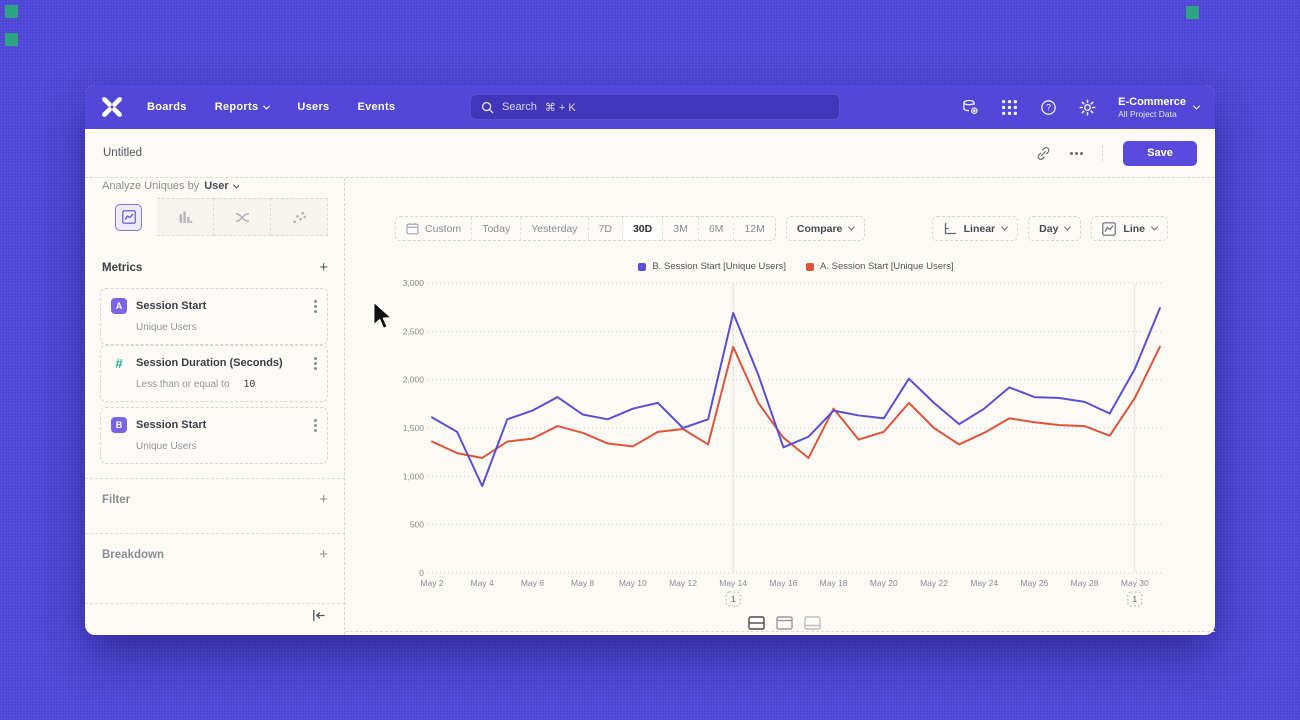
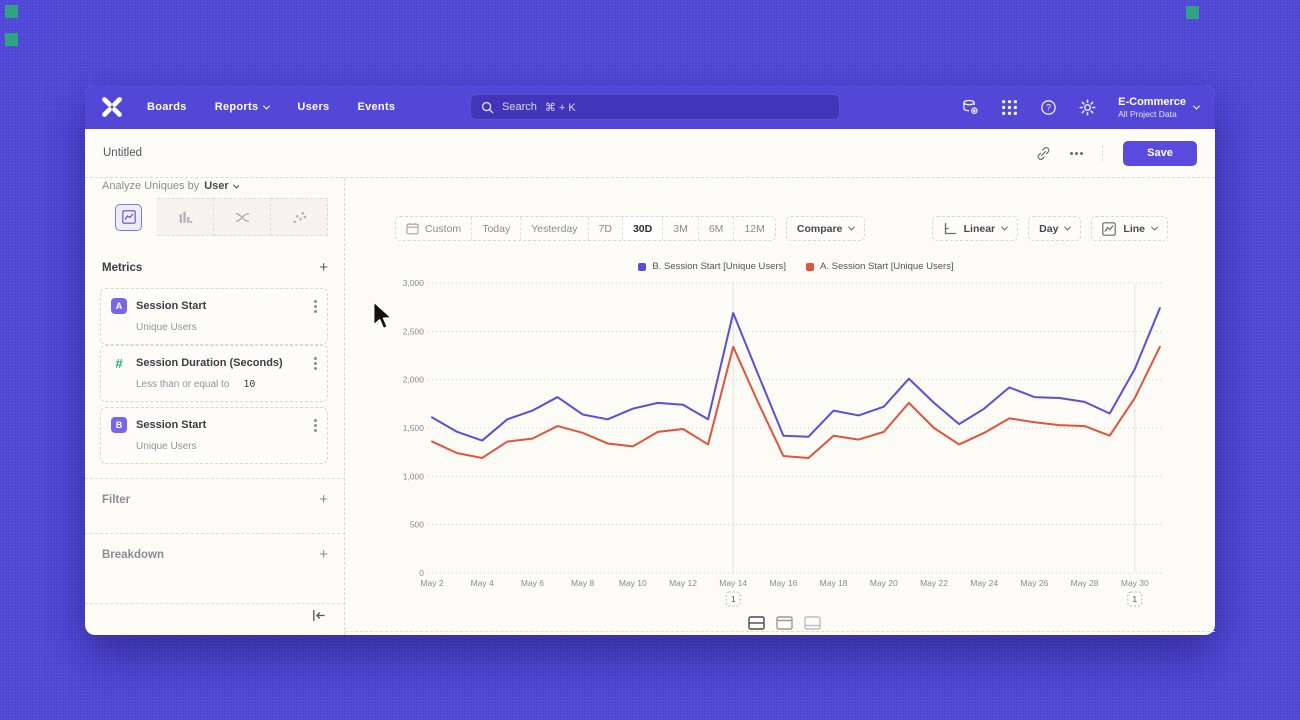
B. Session Start [Unique Users]/May 4: 900 -> 1400
B. Session Start [Unique Users]/May 12: 1500 -> 1700
B. Session Start [Unique Users]/May 16: 1300 -> 1400
A. Session Start [Unique Users]/May 16: 1400 -> 1200
A. Session Start [Unique Users]/May 18: 1700 -> 1400
B. Session Start [Unique Users]/May 20: 1600 -> 1700
